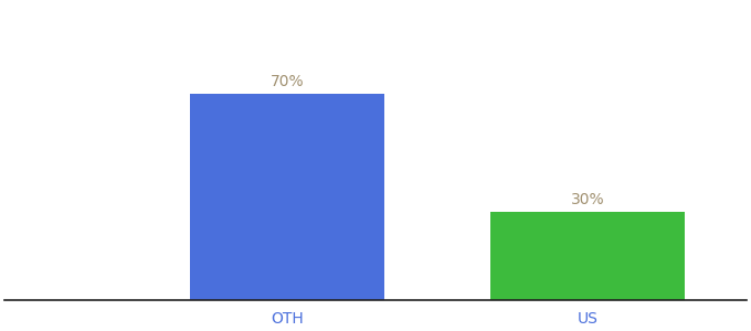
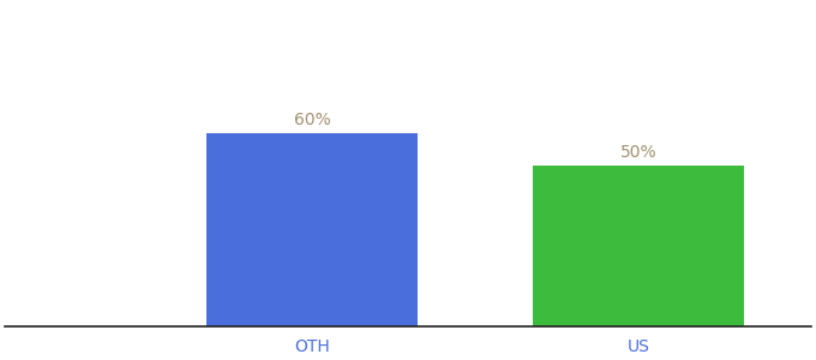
OTH: 70% -> 60%
US: 30% -> 50%
